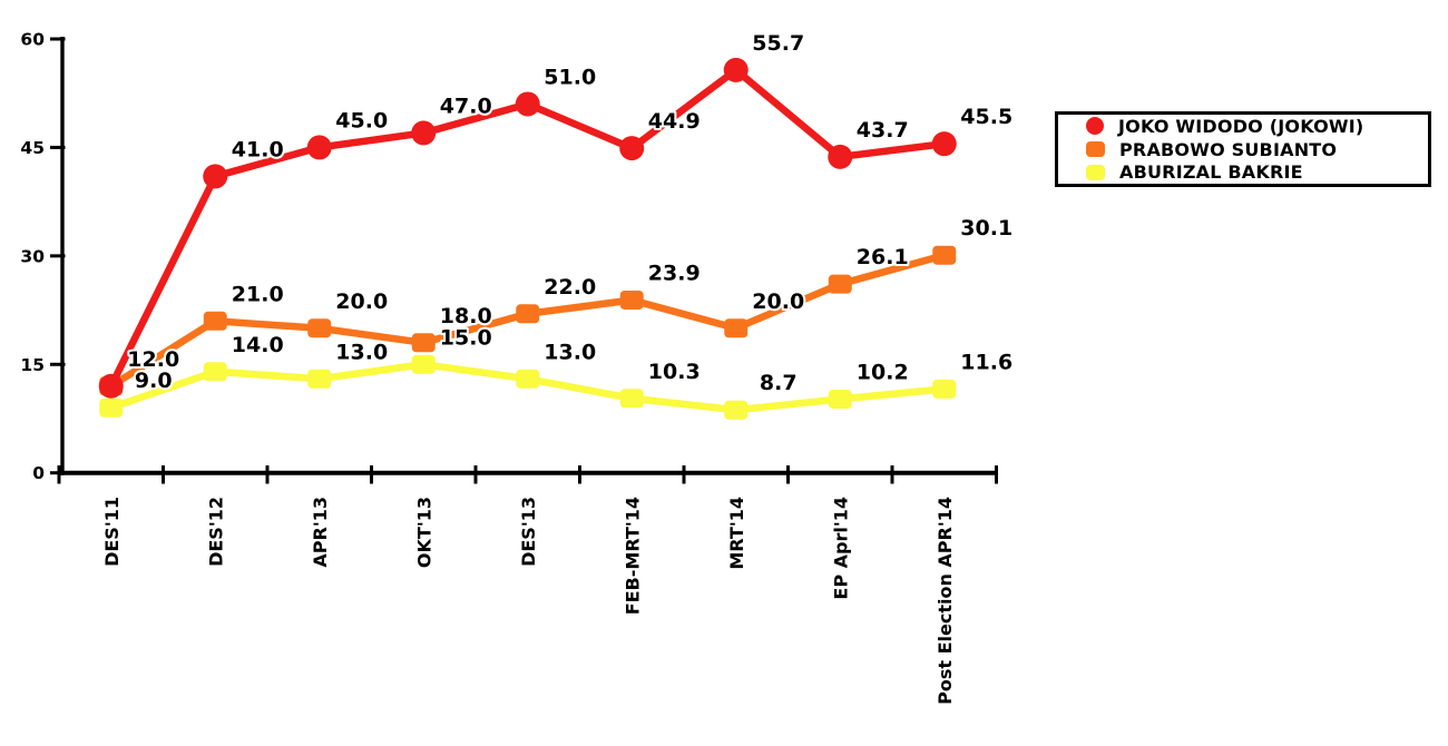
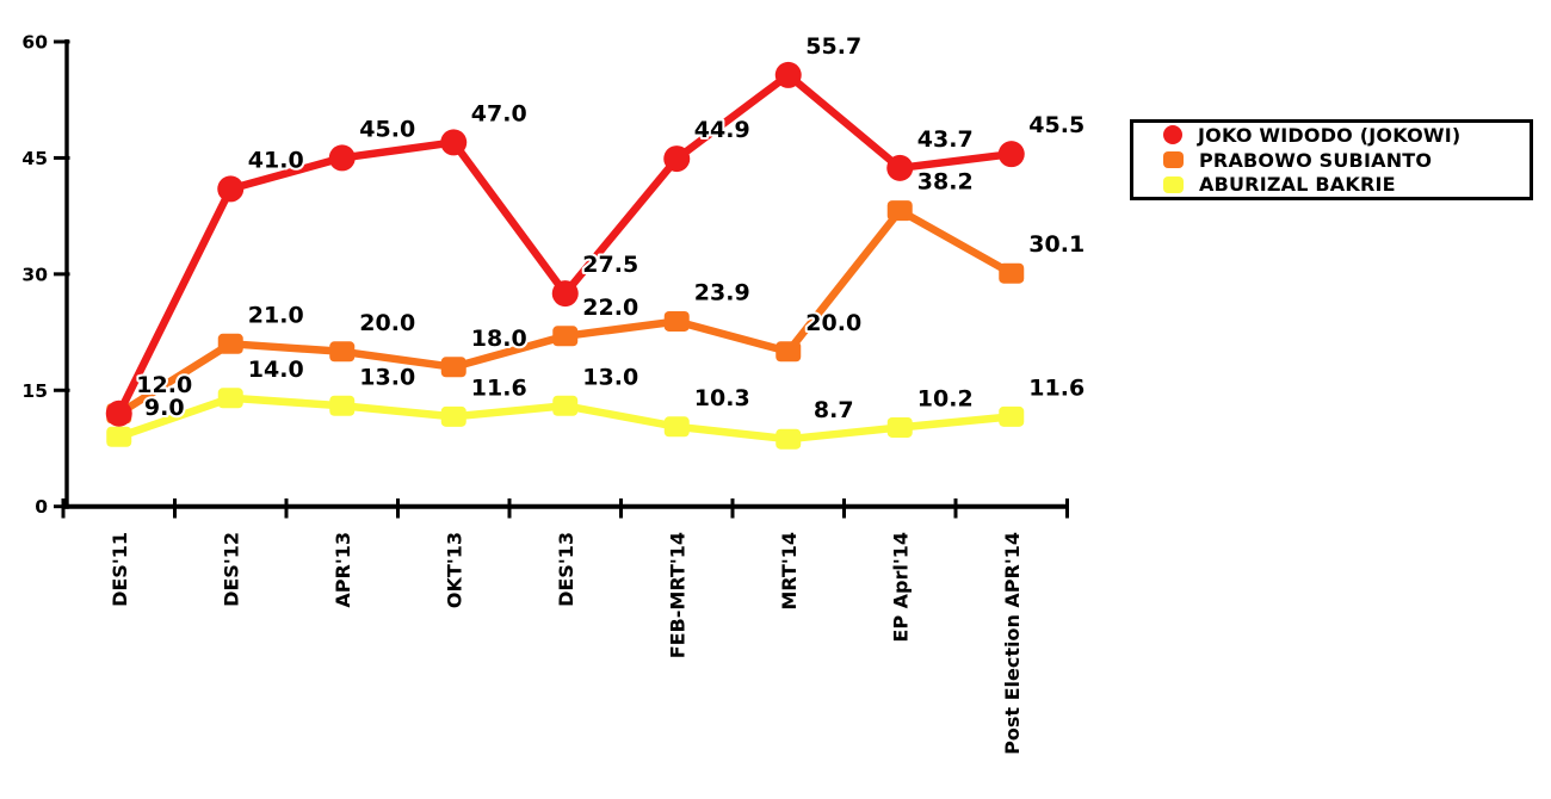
ABURIZAL BAKRIE/OKT'13: 15.0 -> 11.6
JOKO WIDODO (JOKOWI)/DES'13: 51.0 -> 27.5
PRABOWO SUBIANTO/EP Aprl'14: 26.1 -> 38.2
